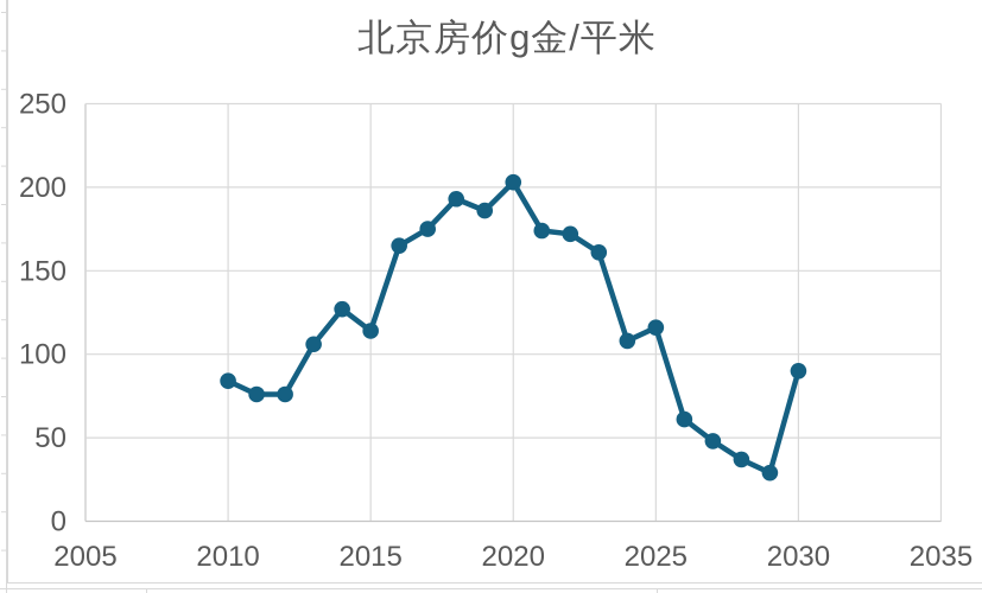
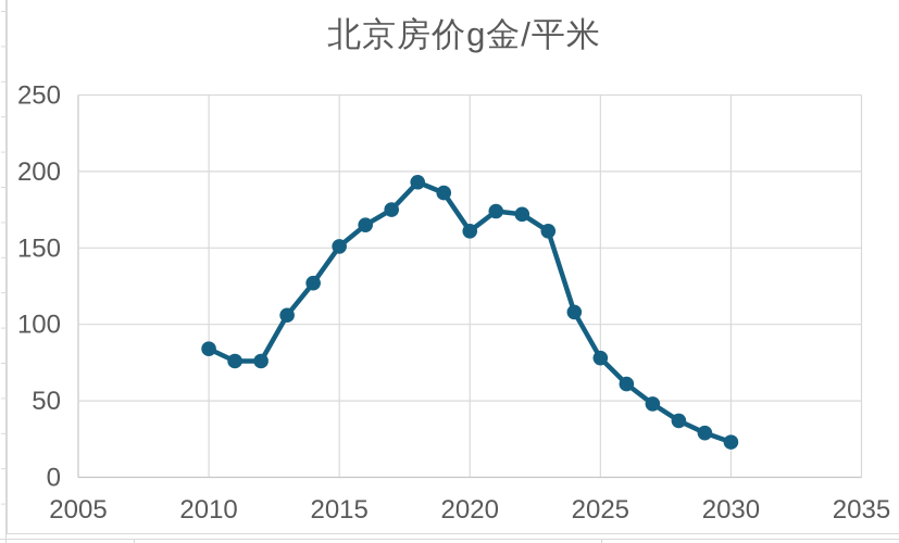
2015: 114 -> 151
2020: 203 -> 161
2025: 116 -> 78
2030: 90 -> 23
